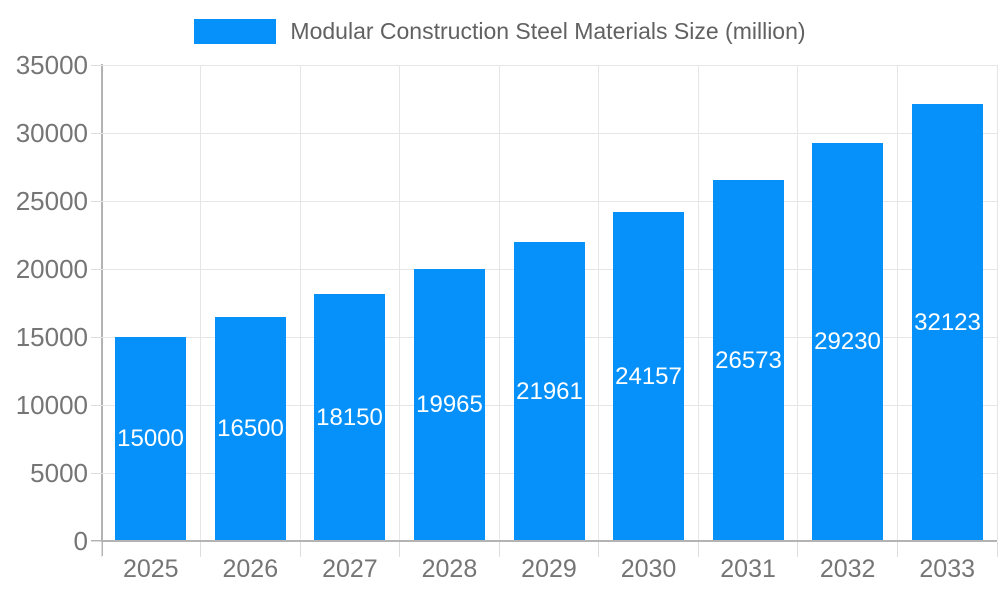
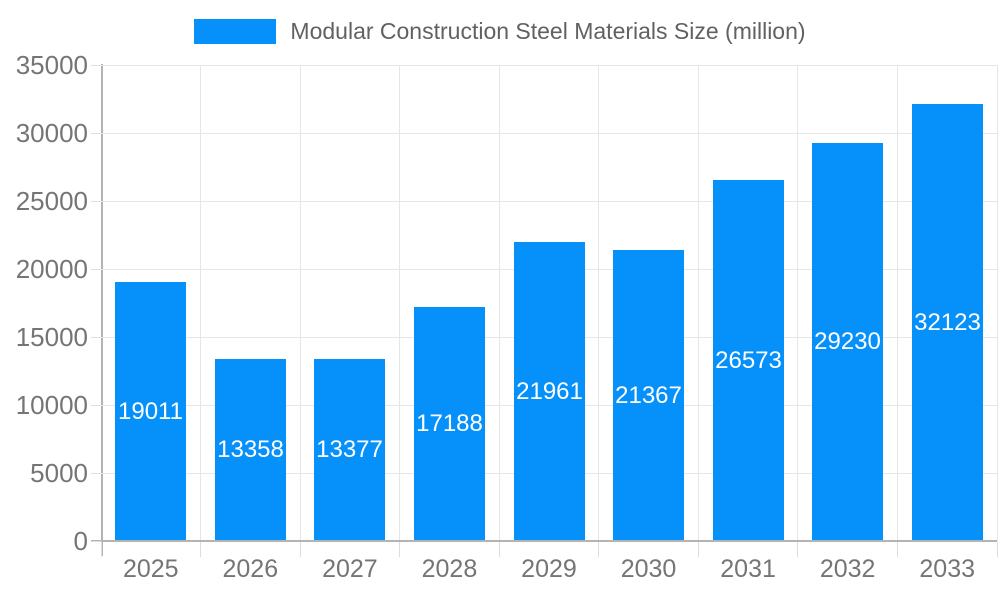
2025: 15000 -> 19011
2026: 16500 -> 13358
2027: 18150 -> 13377
2028: 19965 -> 17188
2030: 24157 -> 21367
